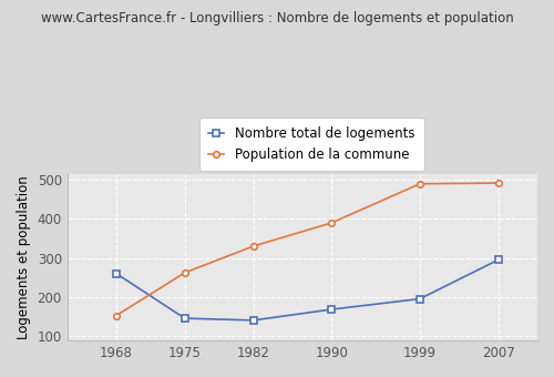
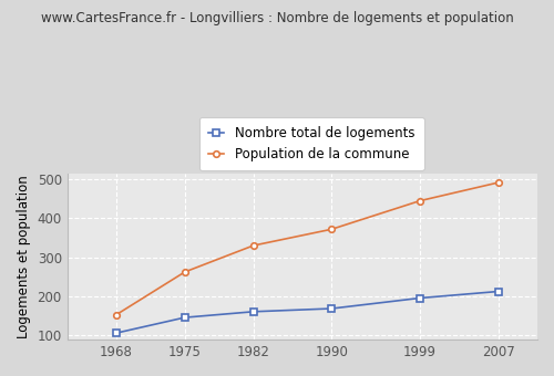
Nombre total de logements/1968: 260 -> 105
Nombre total de logements/1982: 140 -> 160
Population de la commune/1990: 390 -> 372
Population de la commune/1999: 490 -> 445
Nombre total de logements/2007: 295 -> 212
